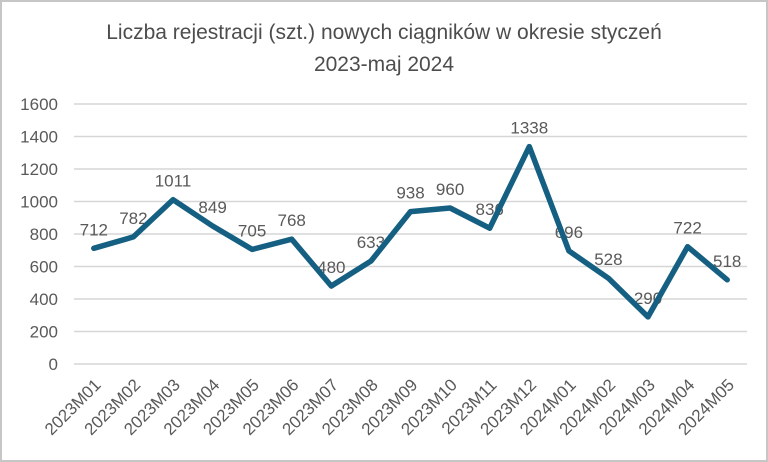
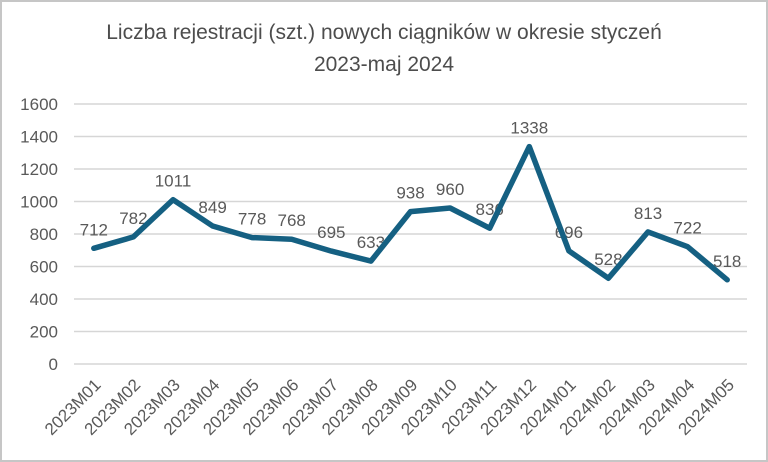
2023M05: 705 -> 778
2023M07: 480 -> 695
2024M03: 290 -> 813
